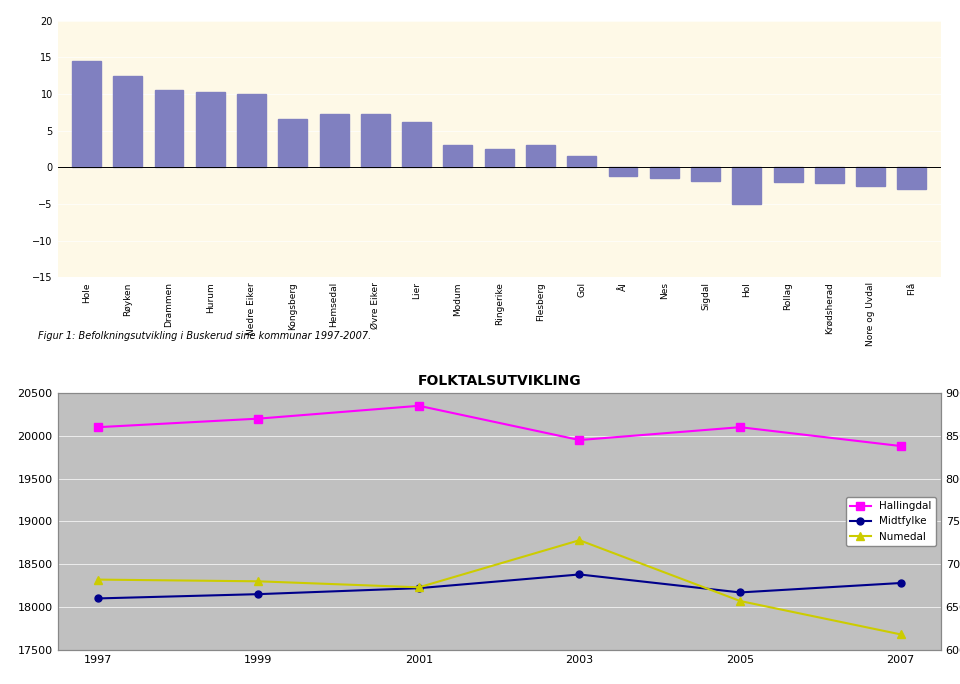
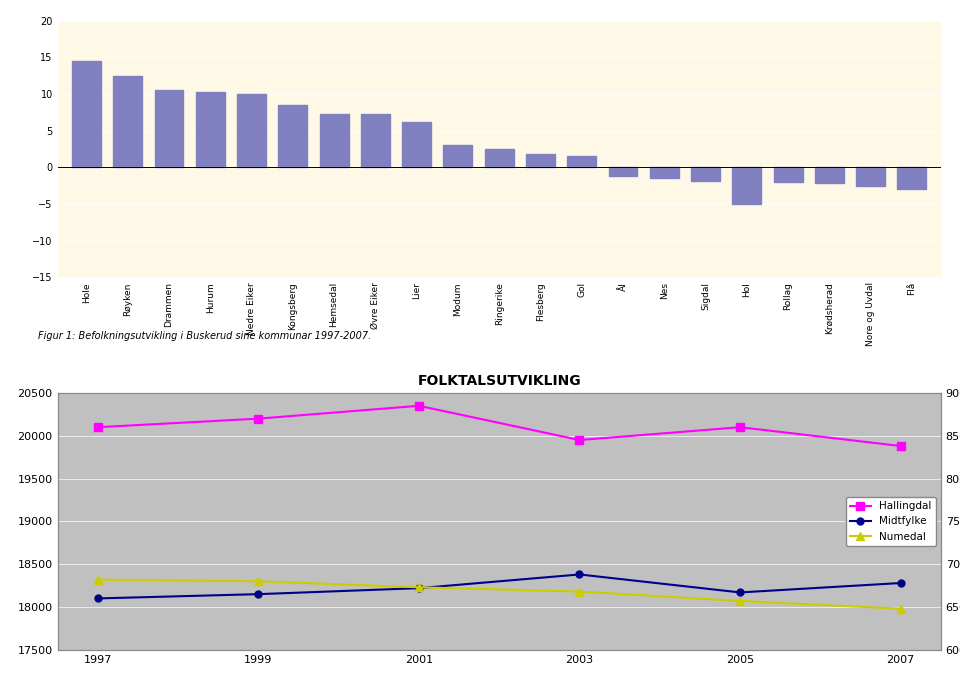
Kongsberg: 6.6 -> 8.5
Flesberg: 3.0 -> 1.8
FOLKTALSUTVIKLING/Numedal/2003: 18780 -> 18180
FOLKTALSUTVIKLING/Numedal/2007: 17680 -> 17980
